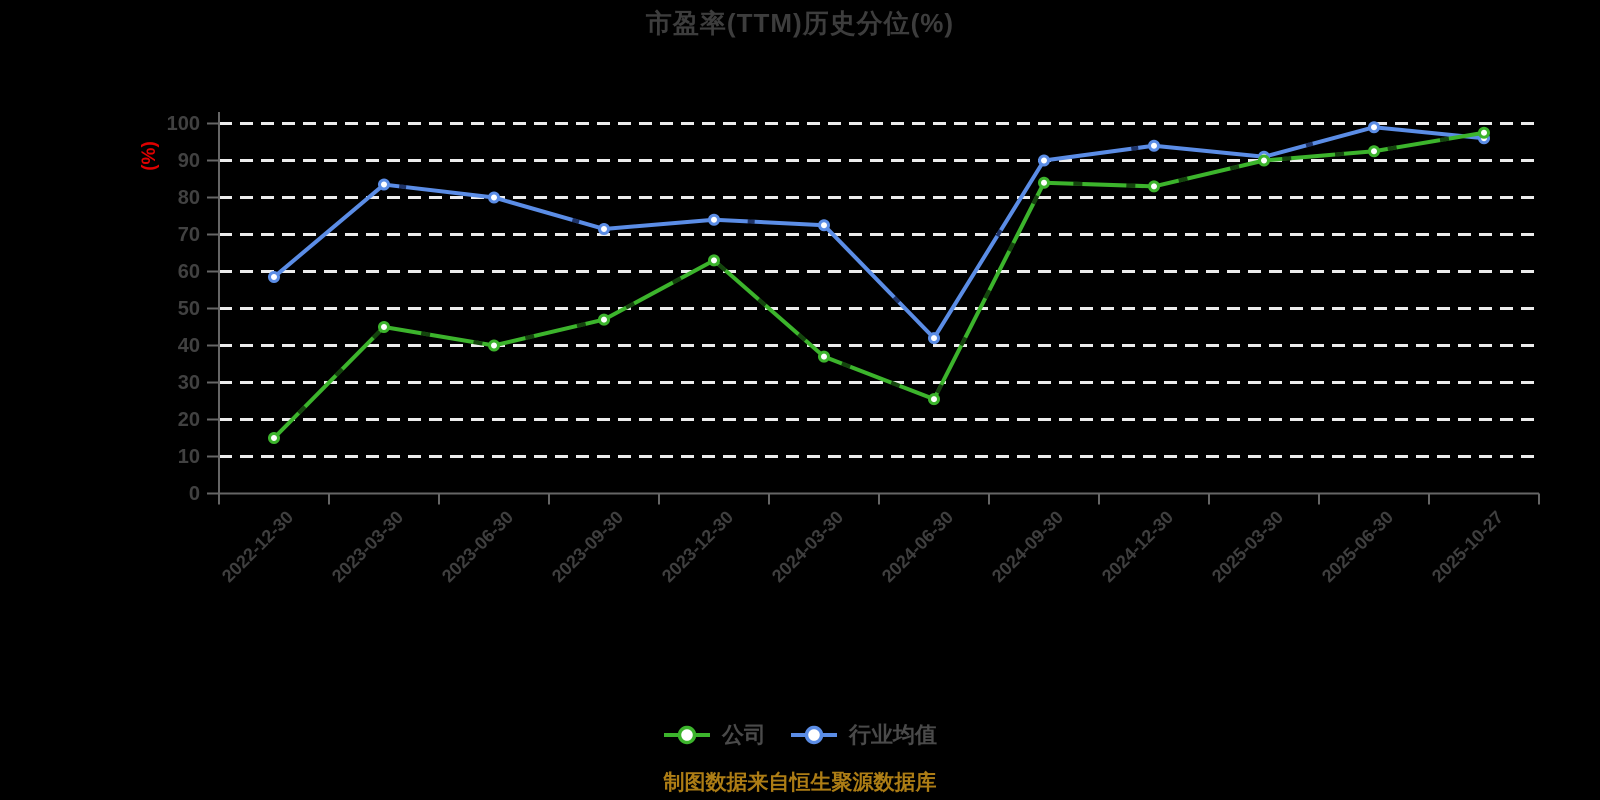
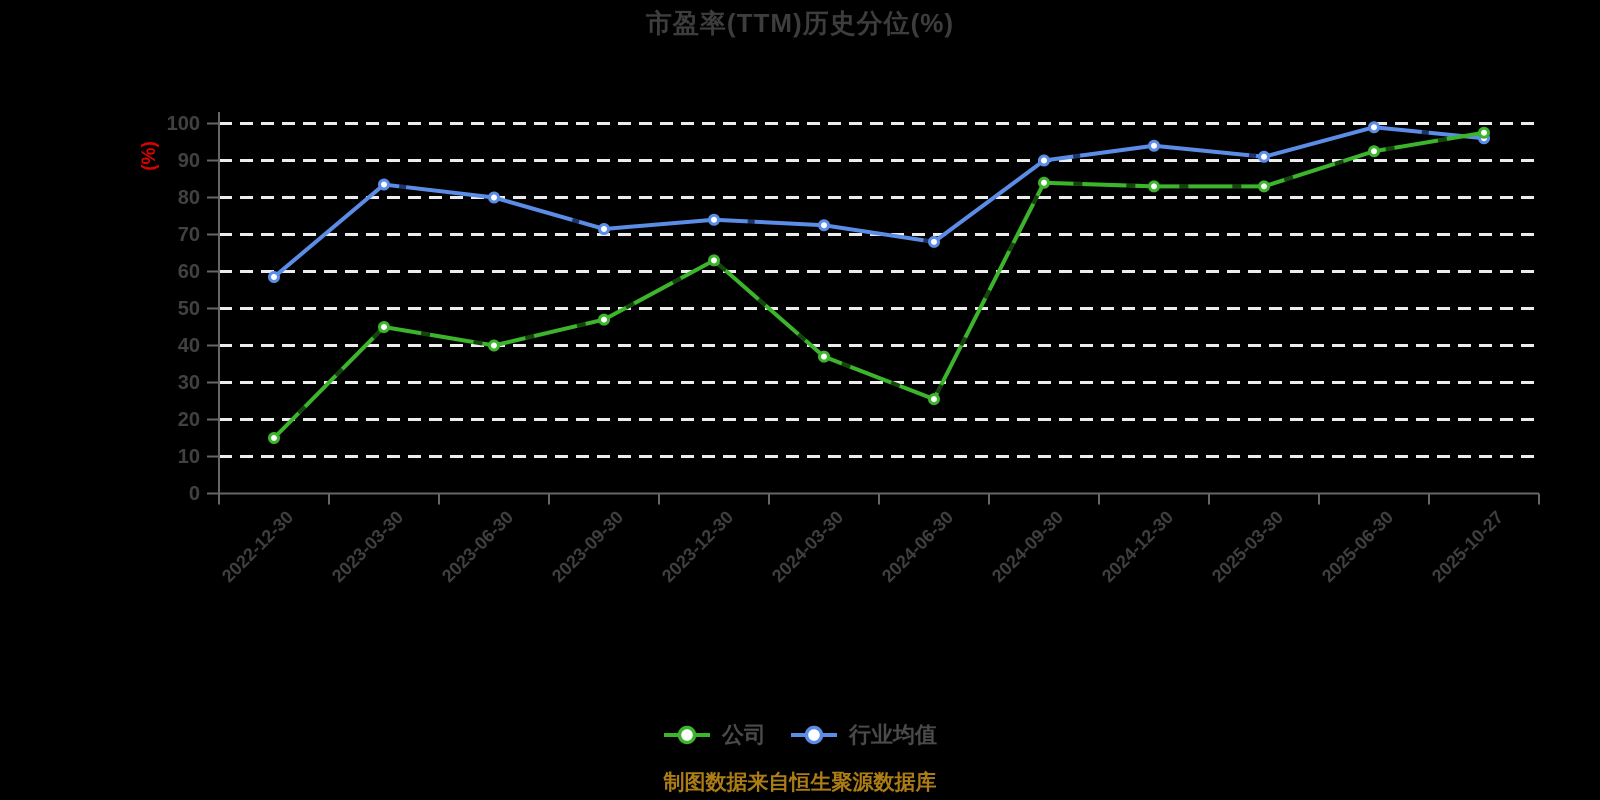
行业均值/2024-06-30: 42 -> 68
公司/2025-03-30: 90 -> 83
